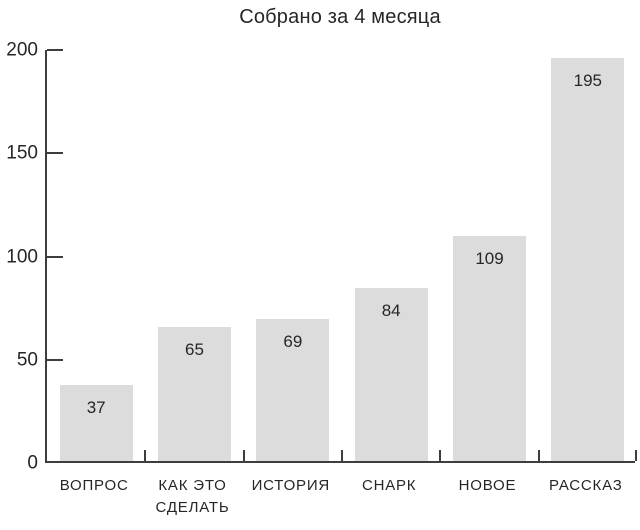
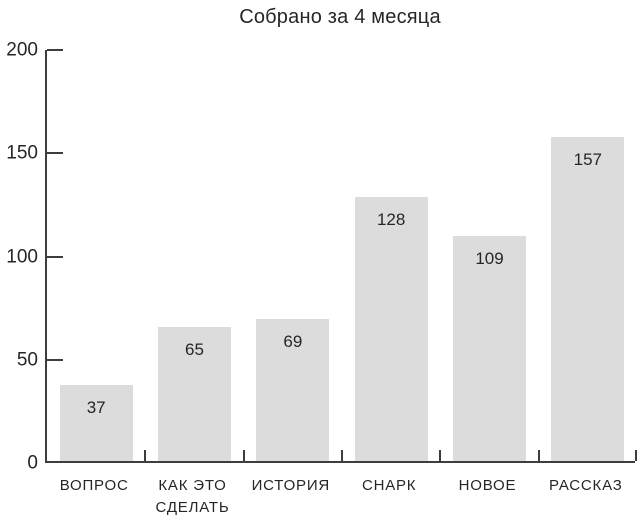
СНАРК: 84 -> 128
РАССКАЗ: 195 -> 157
